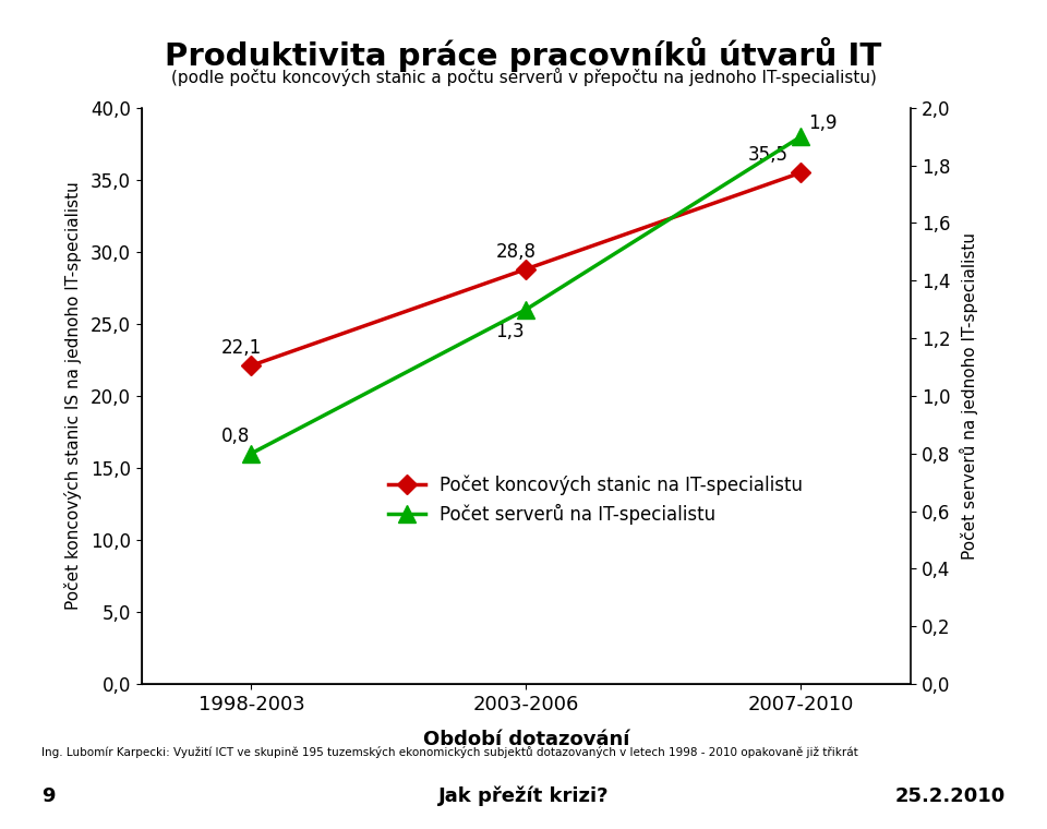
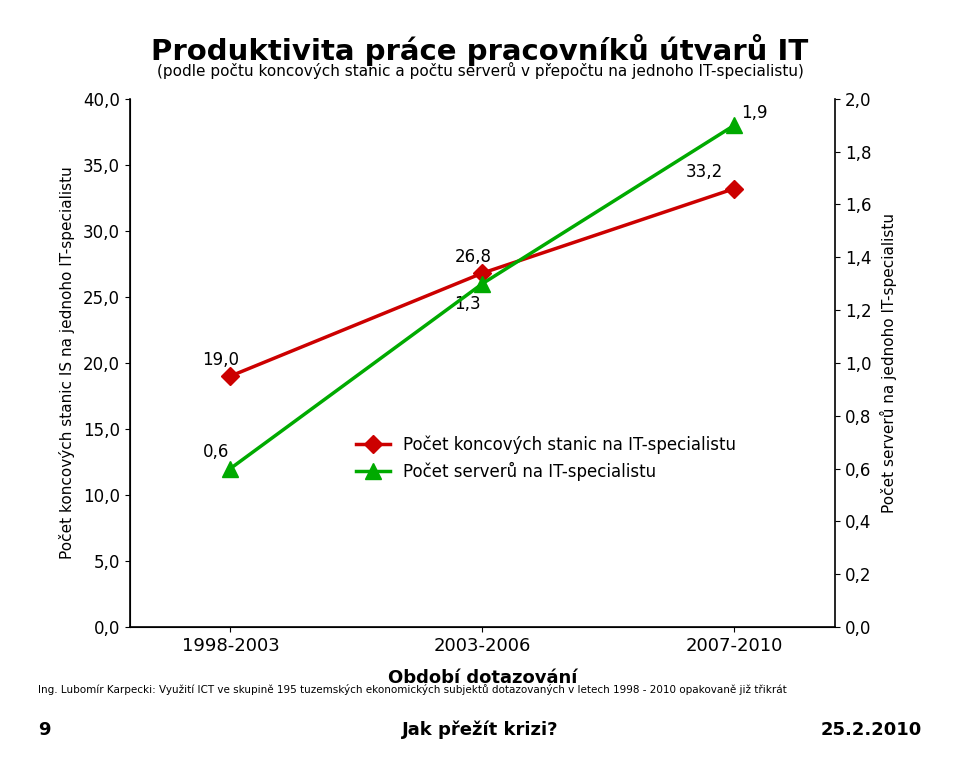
Počet koncových stanic na IT-specialistu/1998-2003: 22,1 -> 19,0
Počet serverů na IT-specialistu/1998-2003: 0,8 -> 0,6
Počet koncových stanic na IT-specialistu/2003-2006: 28,8 -> 26,8
Počet koncových stanic na IT-specialistu/2007-2010: 35,5 -> 33,2
